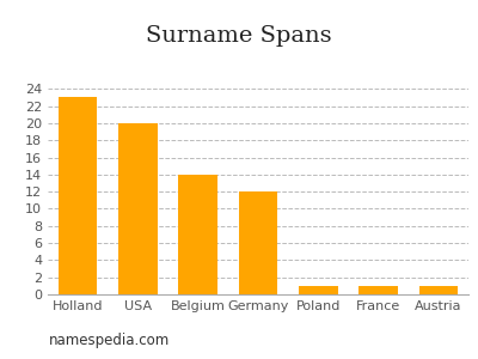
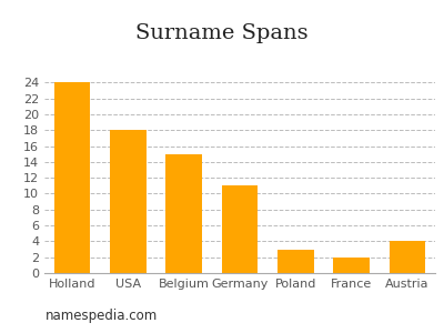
Holland: 23 -> 24
USA: 20 -> 18
Belgium: 14 -> 15
Germany: 12 -> 11
Poland: 1 -> 3
France: 1 -> 2
Austria: 1 -> 4
